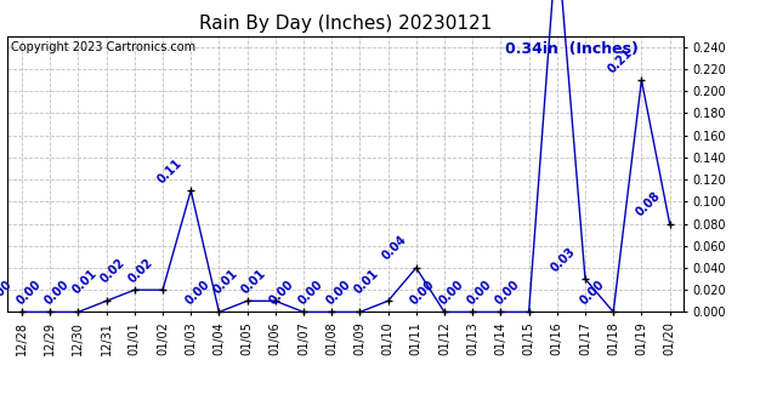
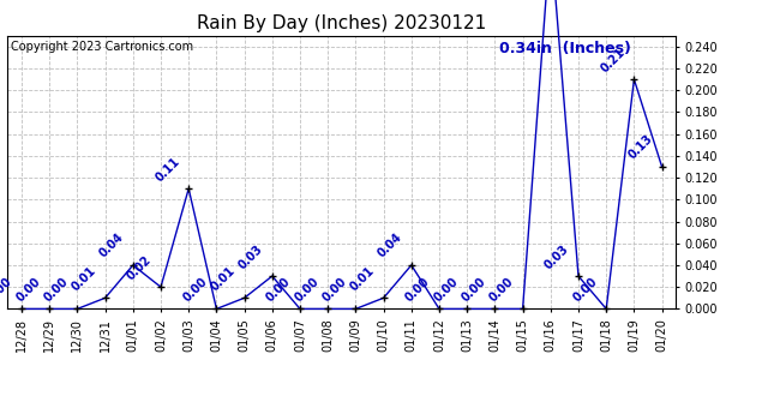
01/01: 0.02 -> 0.04
01/06: 0.01 -> 0.03
01/20: 0.08 -> 0.13
